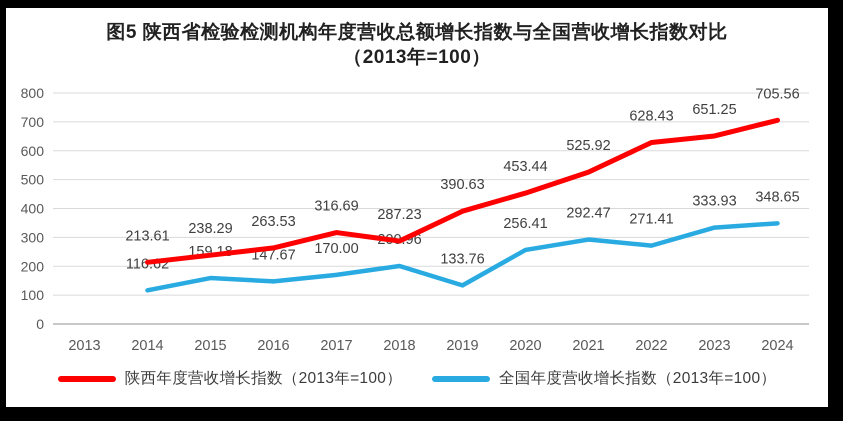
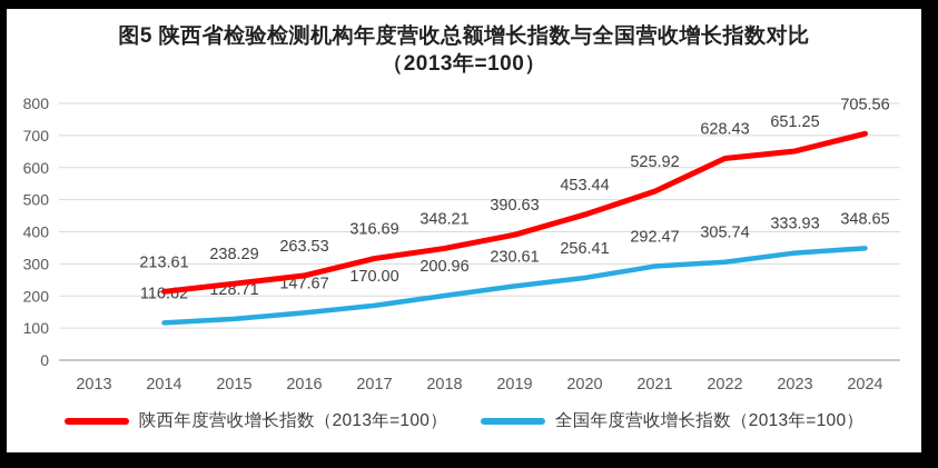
全国年度营收增长指数（2013年=100）/2015: 159.18 -> 128.71
陕西年度营收增长指数（2013年=100）/2018: 287.23 -> 348.21
全国年度营收增长指数（2013年=100）/2019: 133.76 -> 230.61
全国年度营收增长指数（2013年=100）/2022: 271.41 -> 305.74
